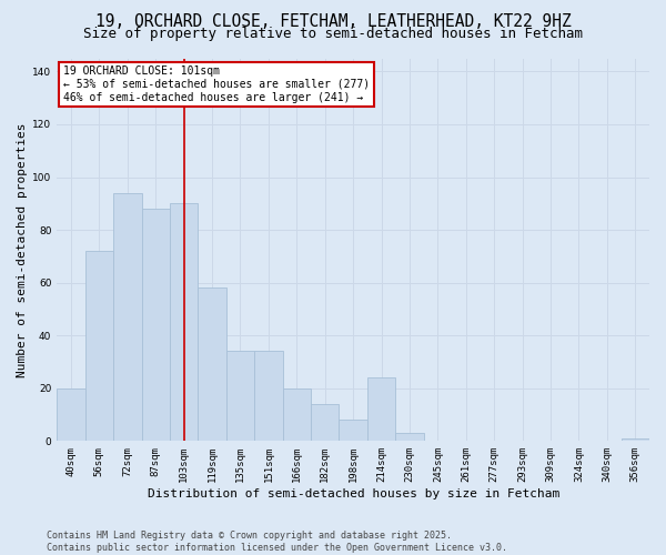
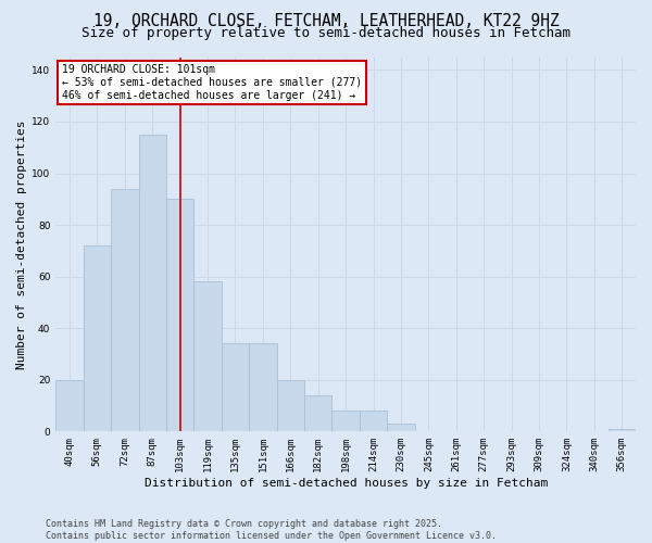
87sqm: 88 -> 115
214sqm: 24 -> 8
